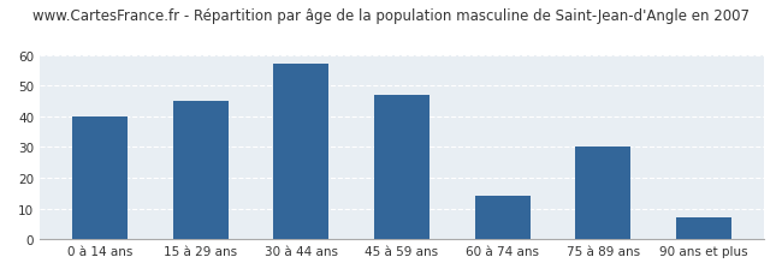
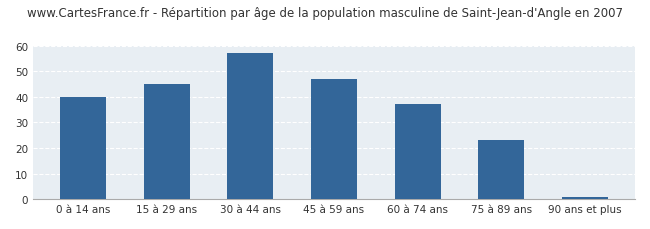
60 à 74 ans: 14 -> 37
75 à 89 ans: 30 -> 23
90 ans et plus: 7 -> 1
